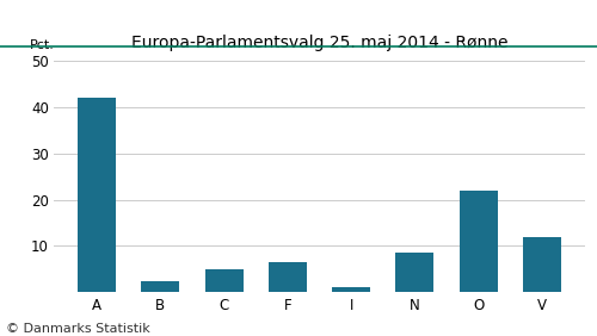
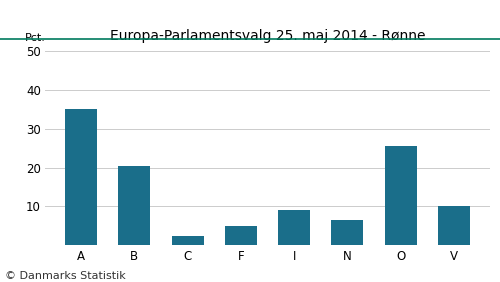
A: 42.0 -> 35.0
B: 2.5 -> 20.5
C: 5.0 -> 2.5
F: 6.5 -> 5.0
I: 1.0 -> 9.0
N: 8.5 -> 6.5
O: 22.0 -> 25.5
V: 12.0 -> 10.0
